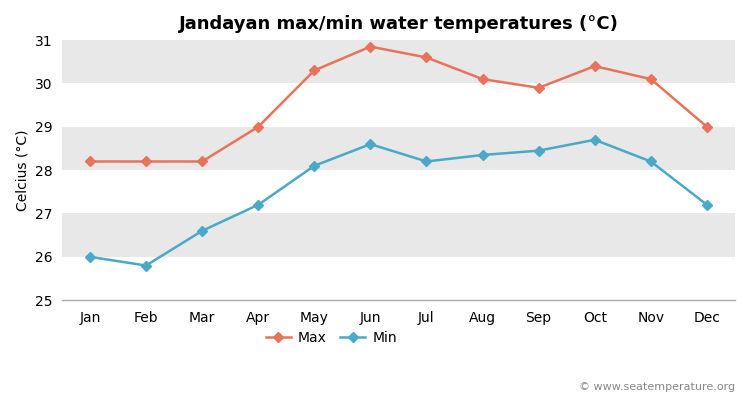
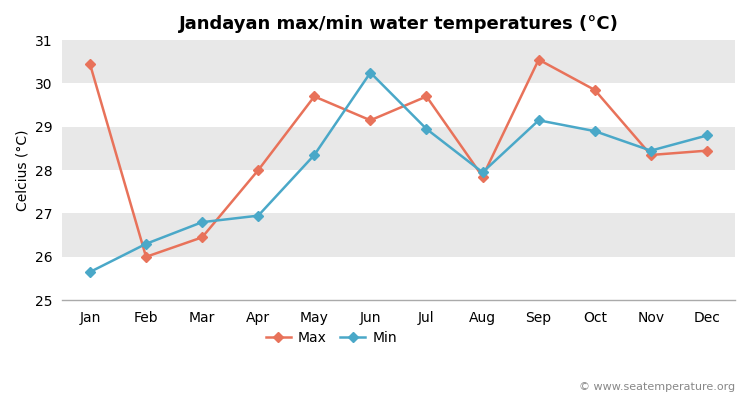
Max/Jan: 28.20 -> 30.45
Min/Jan: 26.00 -> 25.65
Max/Feb: 28.20 -> 26.00
Min/Feb: 25.80 -> 26.30
Max/Mar: 28.20 -> 26.45
Min/Mar: 26.60 -> 26.80
Max/Apr: 29.00 -> 28.00
Min/Apr: 27.20 -> 26.95
Max/May: 30.30 -> 29.70
Min/May: 28.10 -> 28.35
Max/Jun: 30.85 -> 29.15
Min/Jun: 28.60 -> 30.25
Max/Jul: 30.60 -> 29.70
Min/Jul: 28.20 -> 28.95
Max/Aug: 30.10 -> 27.85
Min/Aug: 28.35 -> 27.95
Max/Sep: 29.90 -> 30.55
Min/Sep: 28.45 -> 29.15
Max/Oct: 30.40 -> 29.85
Min/Oct: 28.70 -> 28.90
Max/Nov: 30.10 -> 28.35
Min/Nov: 28.20 -> 28.45
Max/Dec: 29.00 -> 28.45
Min/Dec: 27.20 -> 28.80
